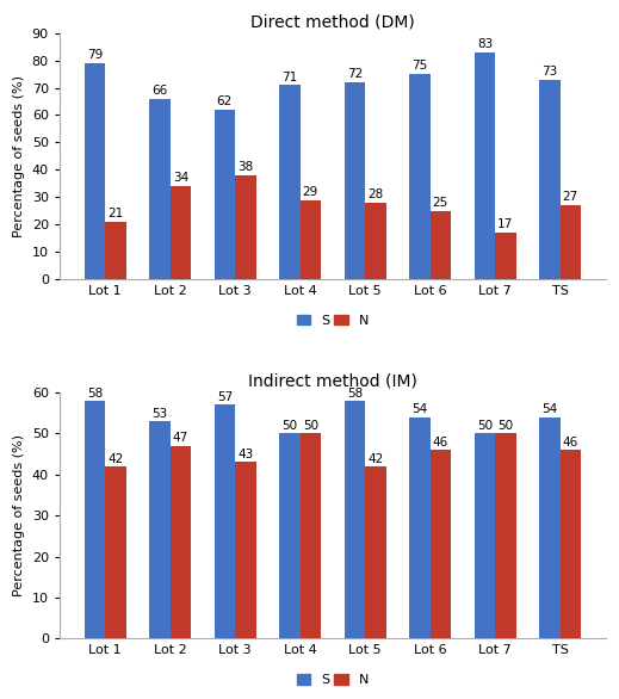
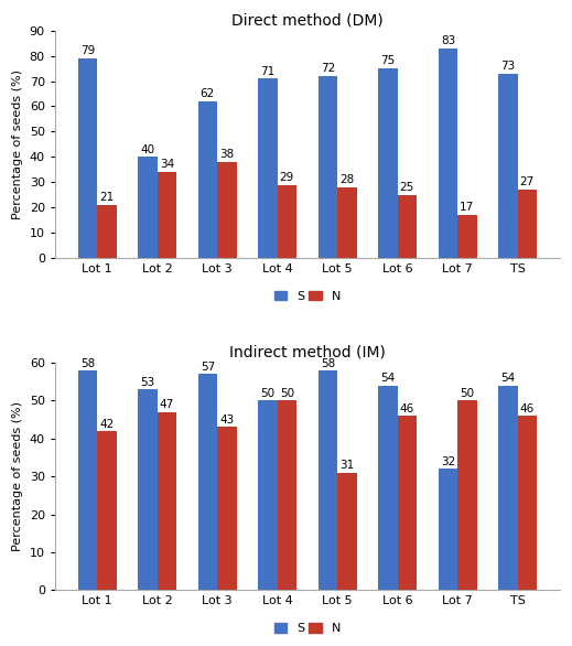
Direct method (DM)/S/Lot 2: 66 -> 40
Indirect method (IM)/N/Lot 5: 42 -> 31
Indirect method (IM)/S/Lot 7: 50 -> 32
